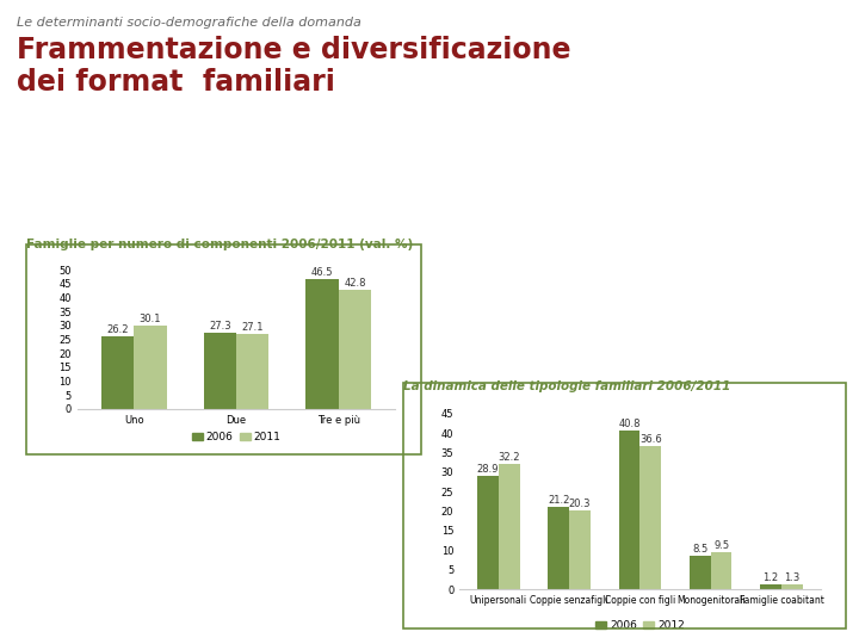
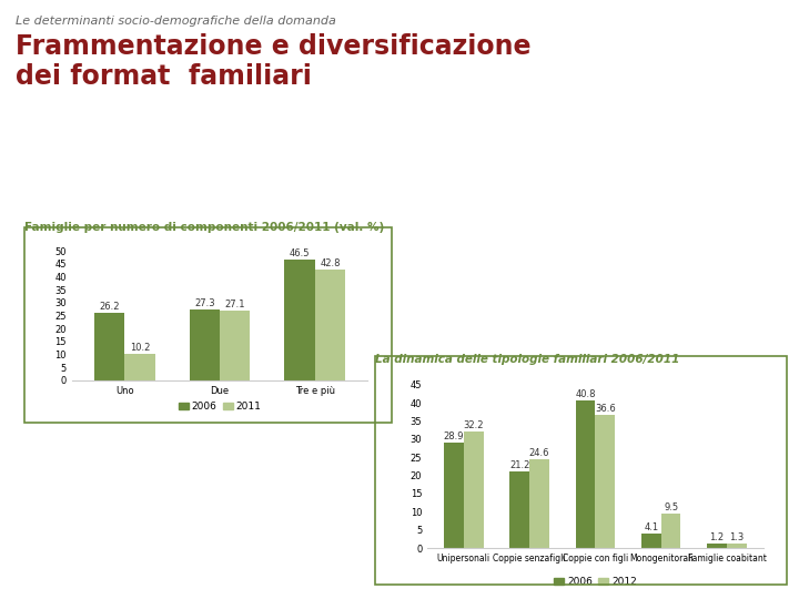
2011/Uno: 30.1 -> 10.2
2012/Coppie senzafigli: 20.3 -> 24.6
2006/Monogenitorali: 8.5 -> 4.1
